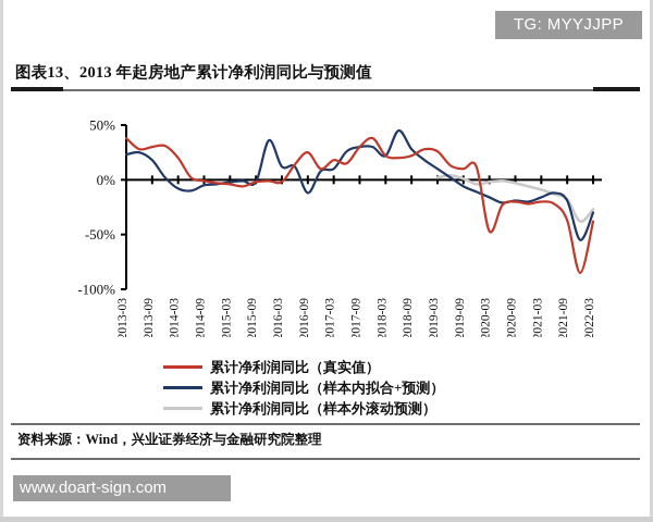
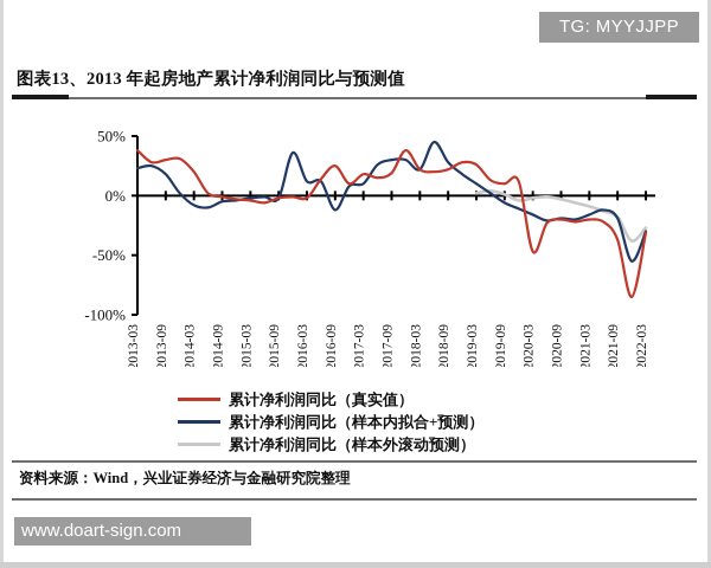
累计净利润同比（真实值）/2017-09: 30% -> 19%
累计净利润同比（真实值）/2022-03: -38% -> -31%
